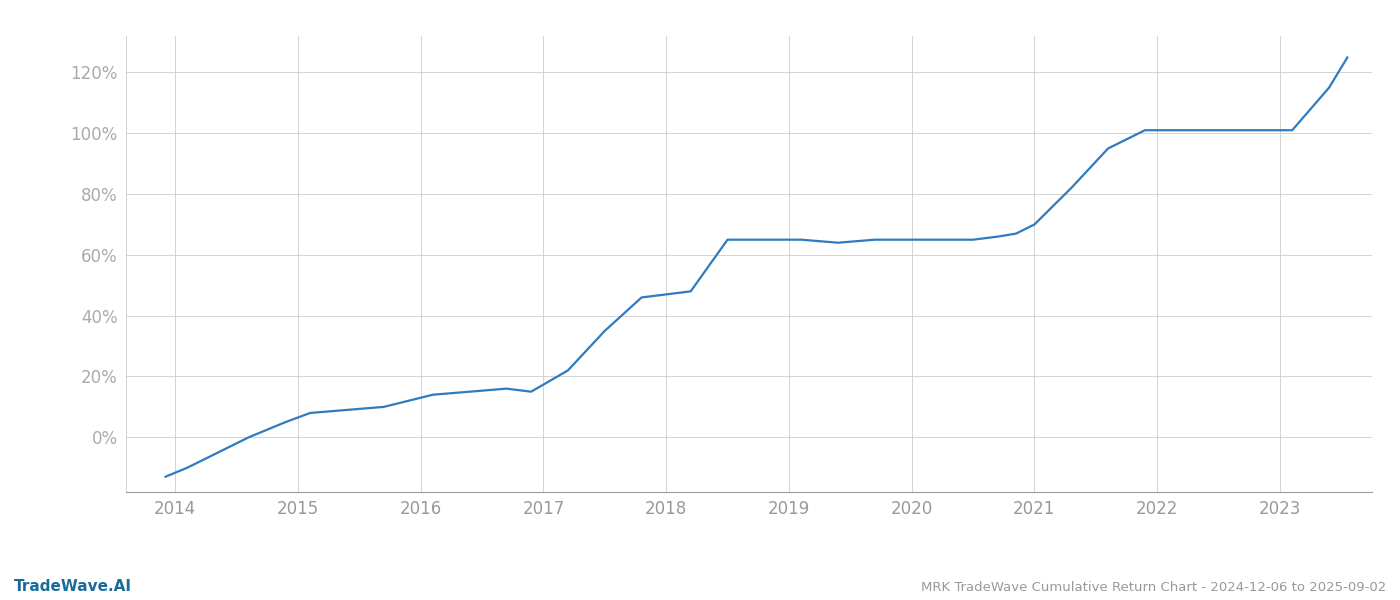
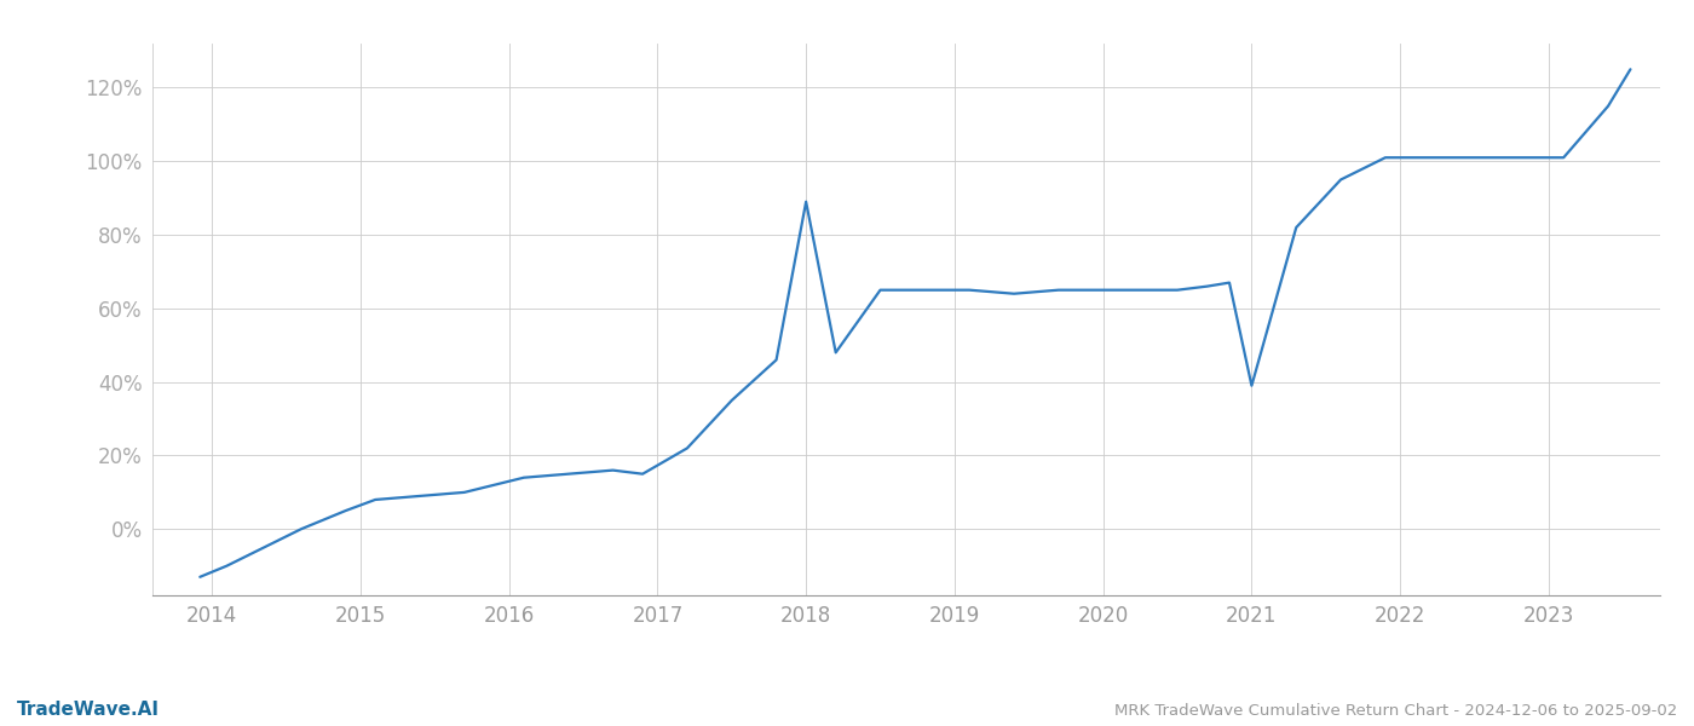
2018: 47% -> 89%
2021: 70% -> 39%
